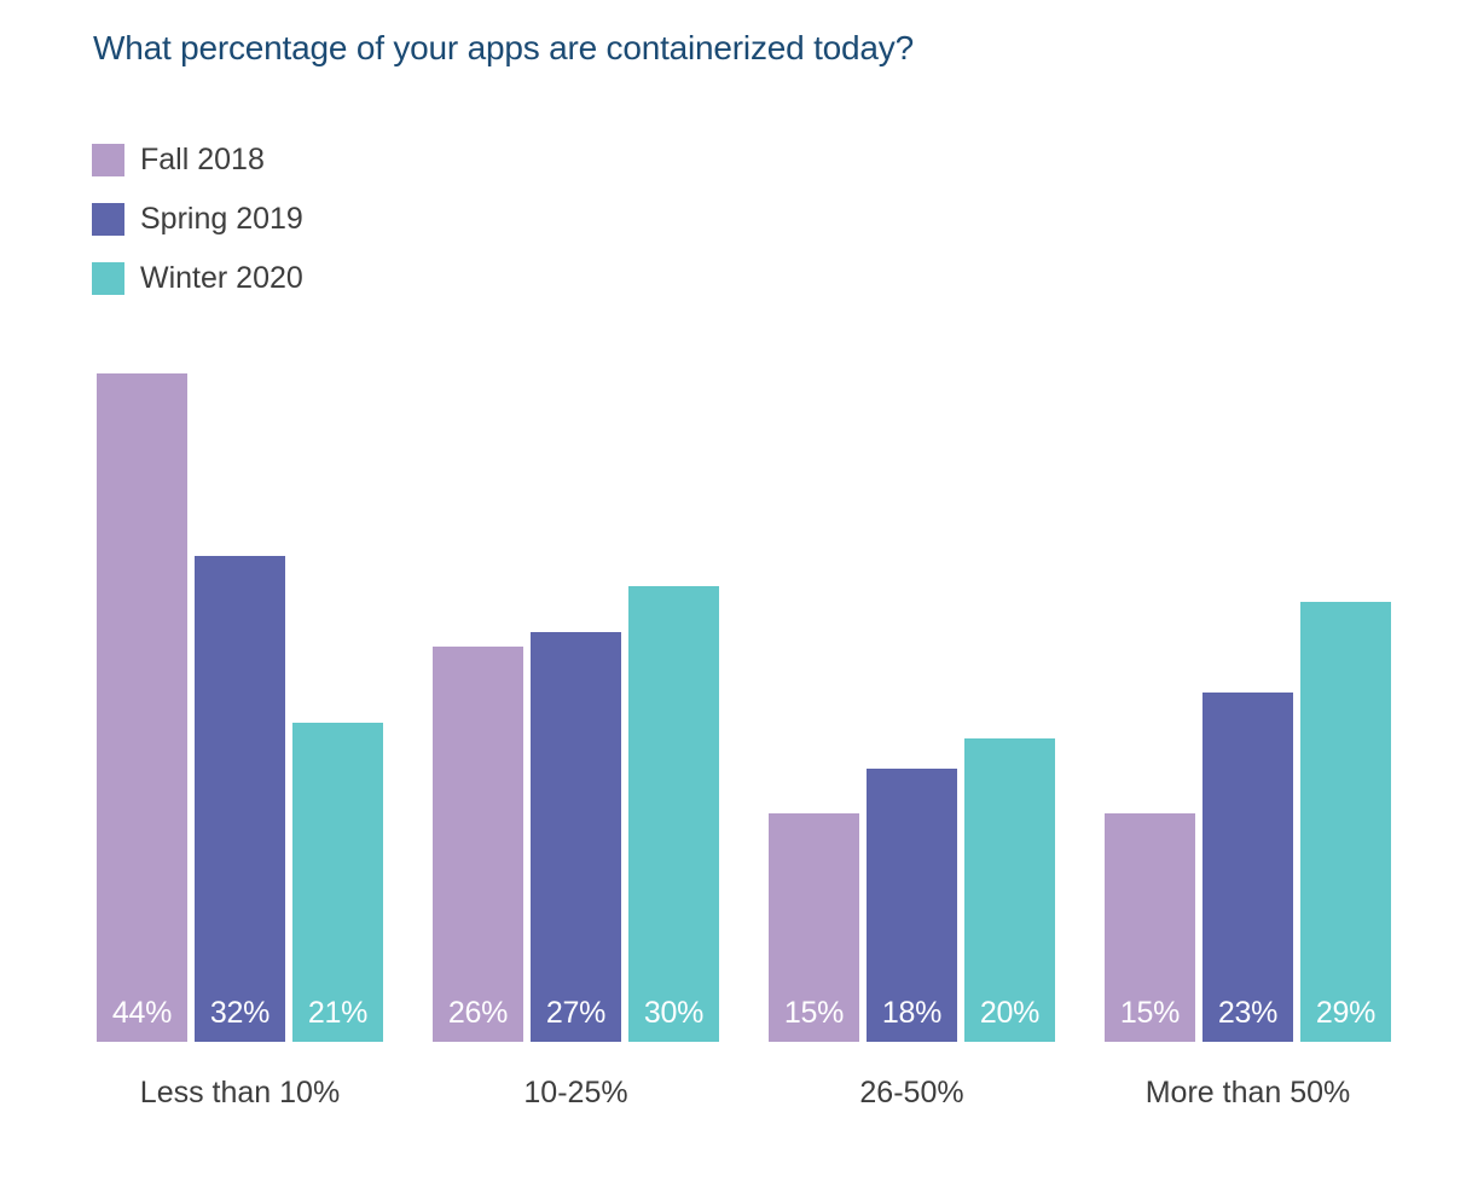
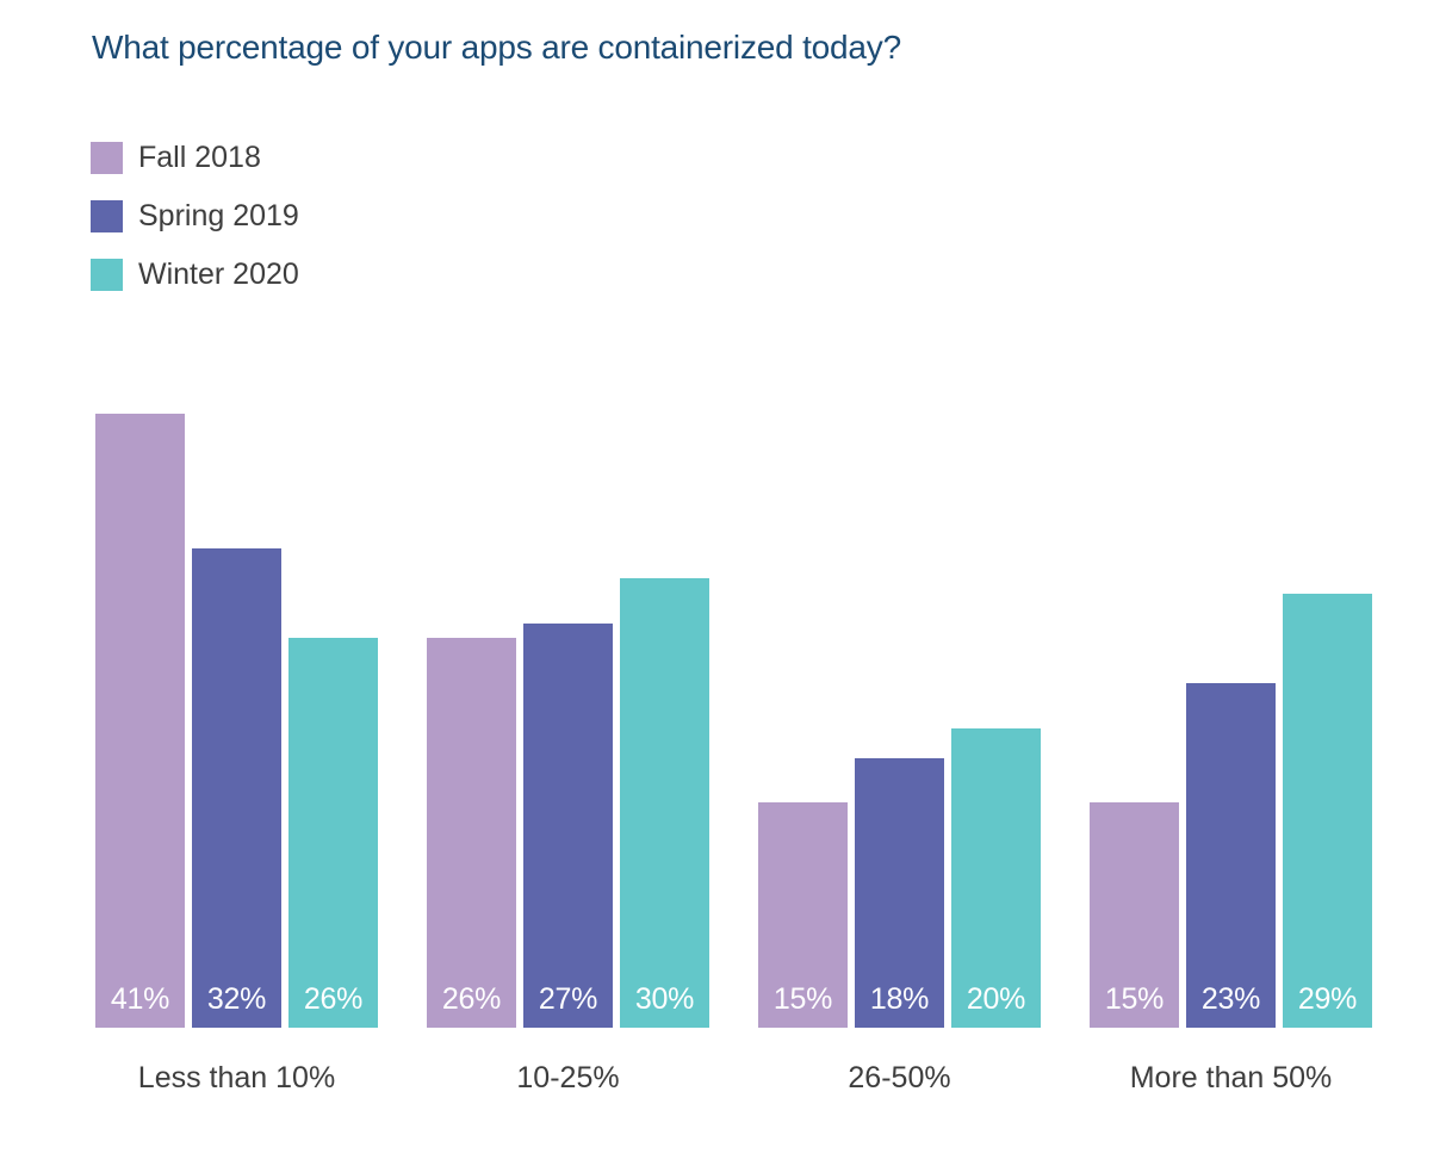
Fall 2018/Less than 10%: 44% -> 41%
Winter 2020/Less than 10%: 21% -> 26%
